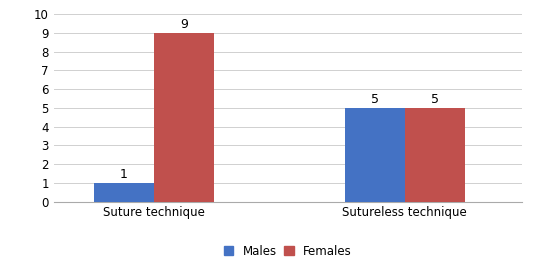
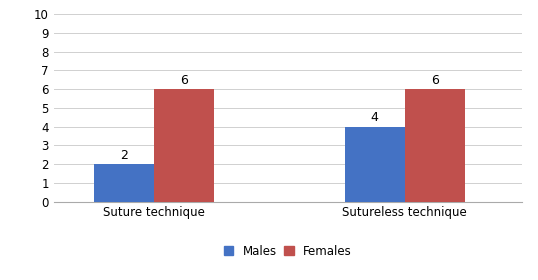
Males/Suture technique: 1 -> 2
Females/Suture technique: 9 -> 6
Males/Sutureless technique: 5 -> 4
Females/Sutureless technique: 5 -> 6
